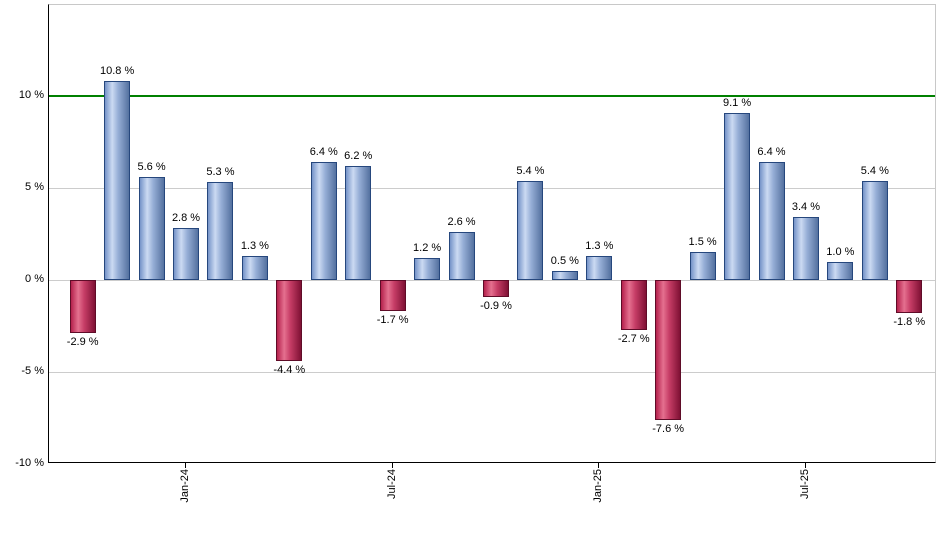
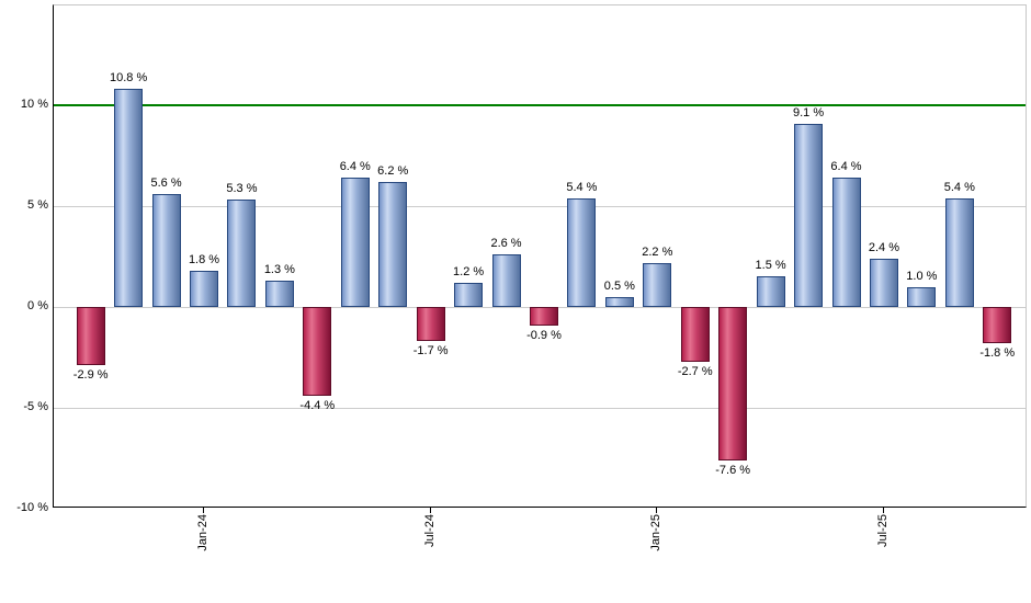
Jan-24: 2.8 -> 1.8
Jan-25: 1.3 -> 2.2
Jul-25: 3.4 -> 2.4
